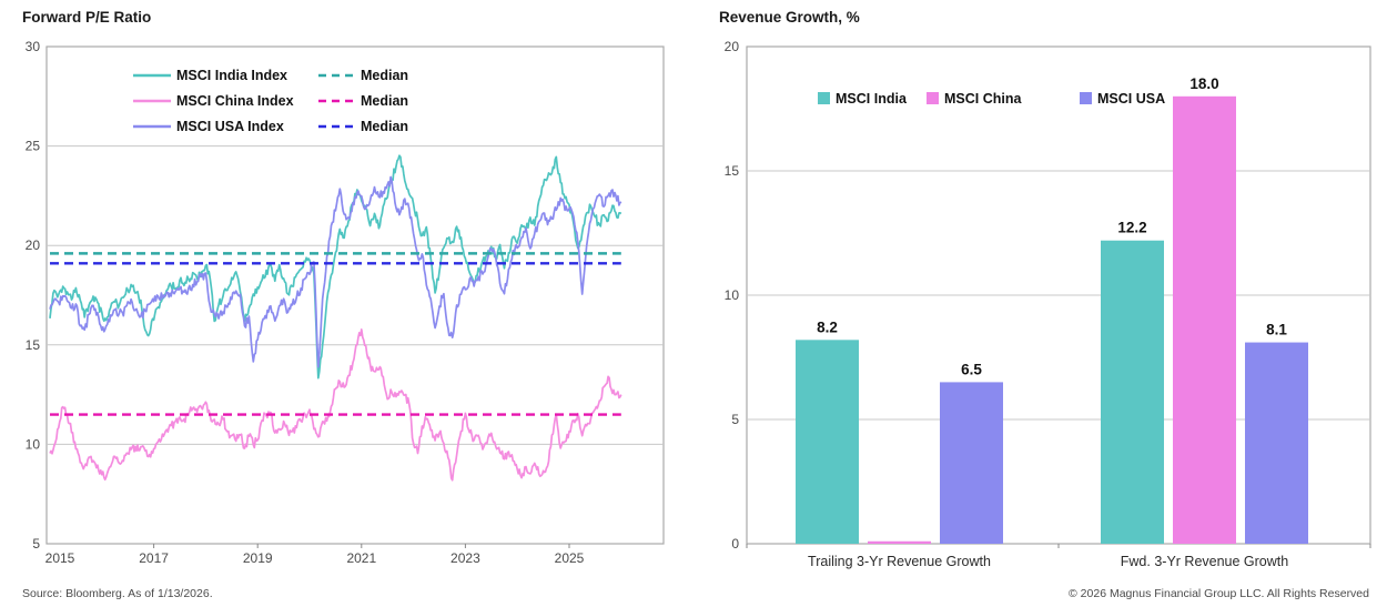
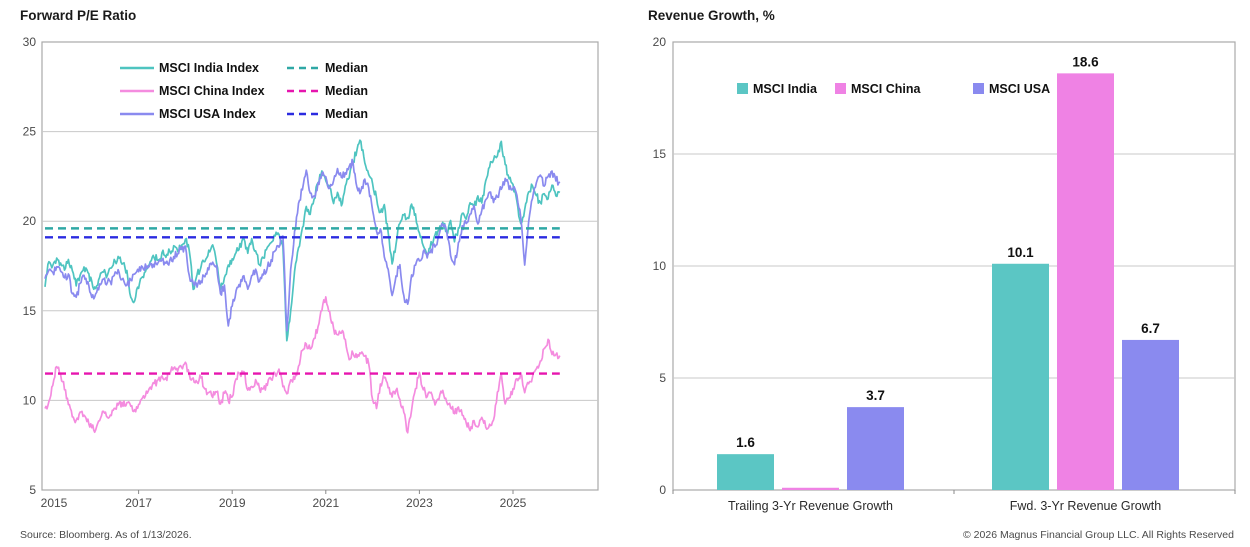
Revenue Growth, %/MSCI India/Trailing 3-Yr Revenue Growth: 8.2 -> 1.6
Revenue Growth, %/MSCI USA/Trailing 3-Yr Revenue Growth: 6.5 -> 3.7
Revenue Growth, %/MSCI India/Fwd. 3-Yr Revenue Growth: 12.2 -> 10.1
Revenue Growth, %/MSCI China/Fwd. 3-Yr Revenue Growth: 18.0 -> 18.6
Revenue Growth, %/MSCI USA/Fwd. 3-Yr Revenue Growth: 8.1 -> 6.7
